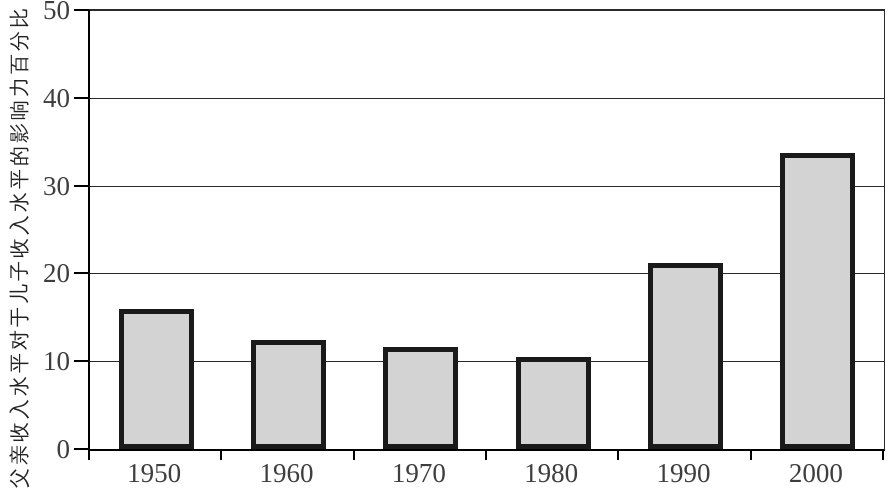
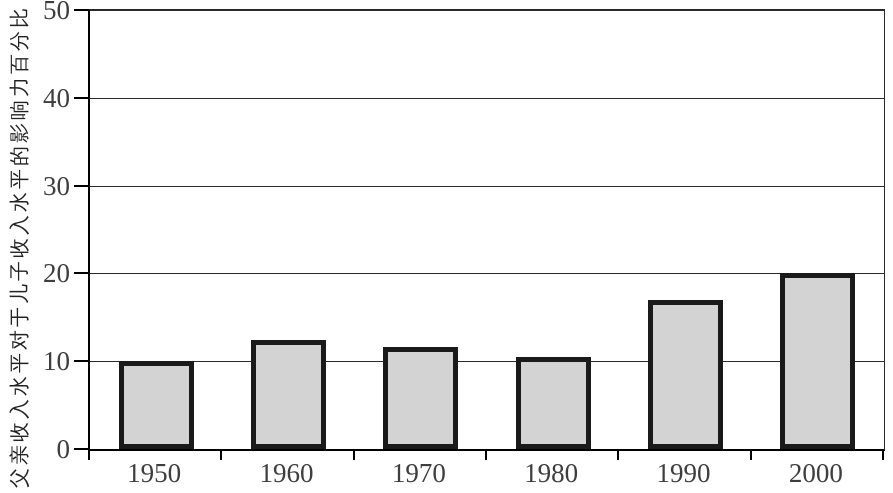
1950: 16 -> 10
1990: 21 -> 17
2000: 34 -> 20
